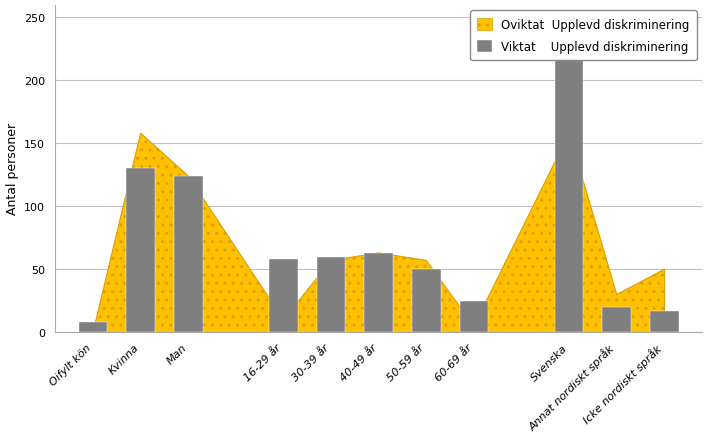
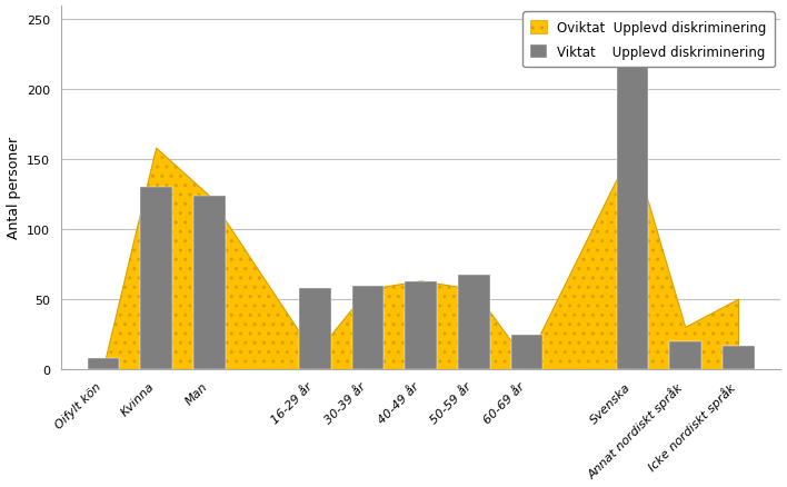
Viktat Upplevd diskriminering/50-59 år: 50 -> 68
